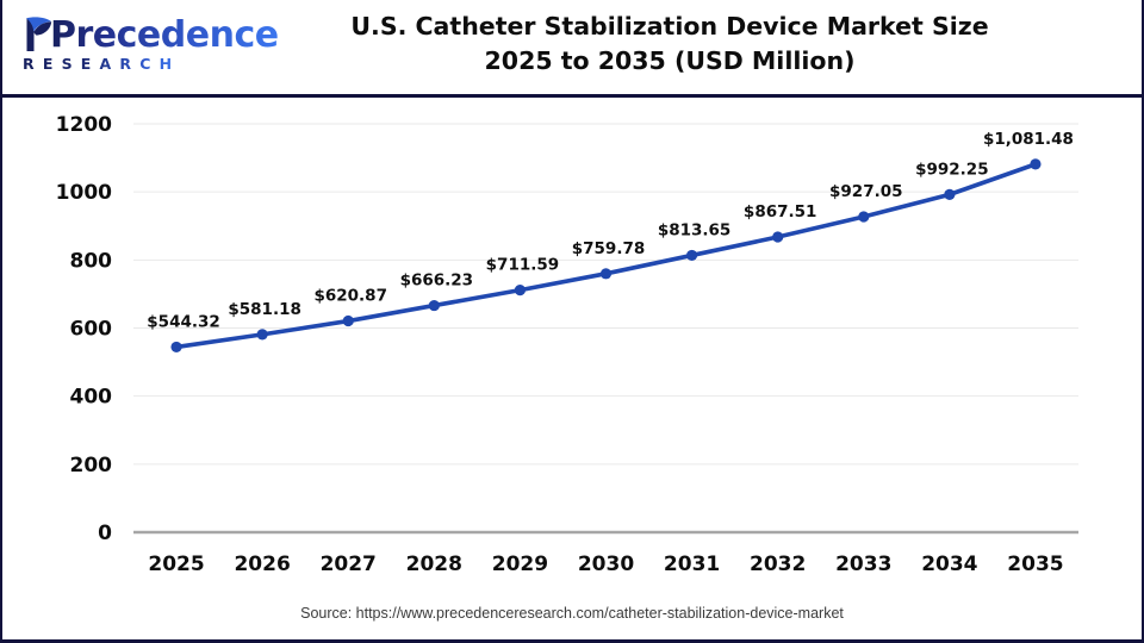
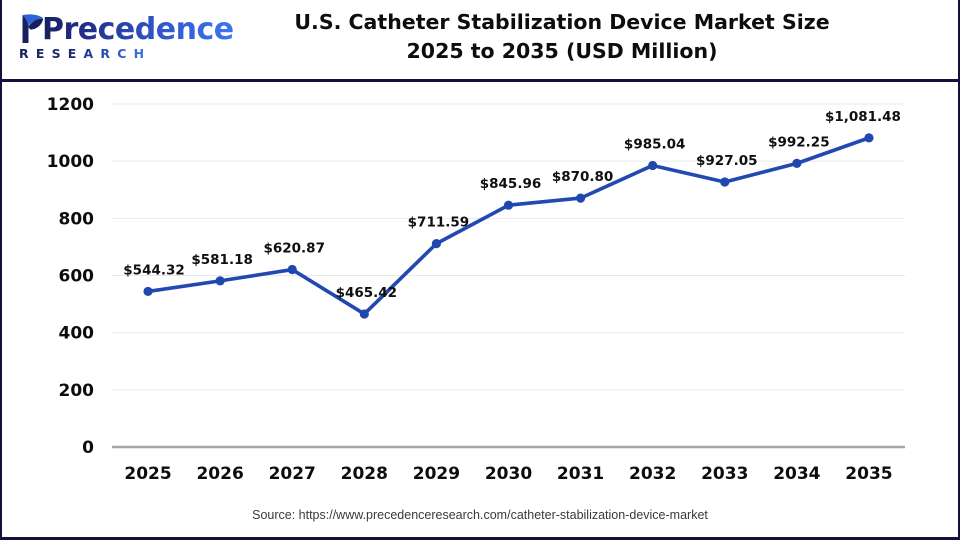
2028: $666.23 -> $465.42
2030: $759.78 -> $845.96
2031: $813.65 -> $870.80
2032: $867.51 -> $985.04
